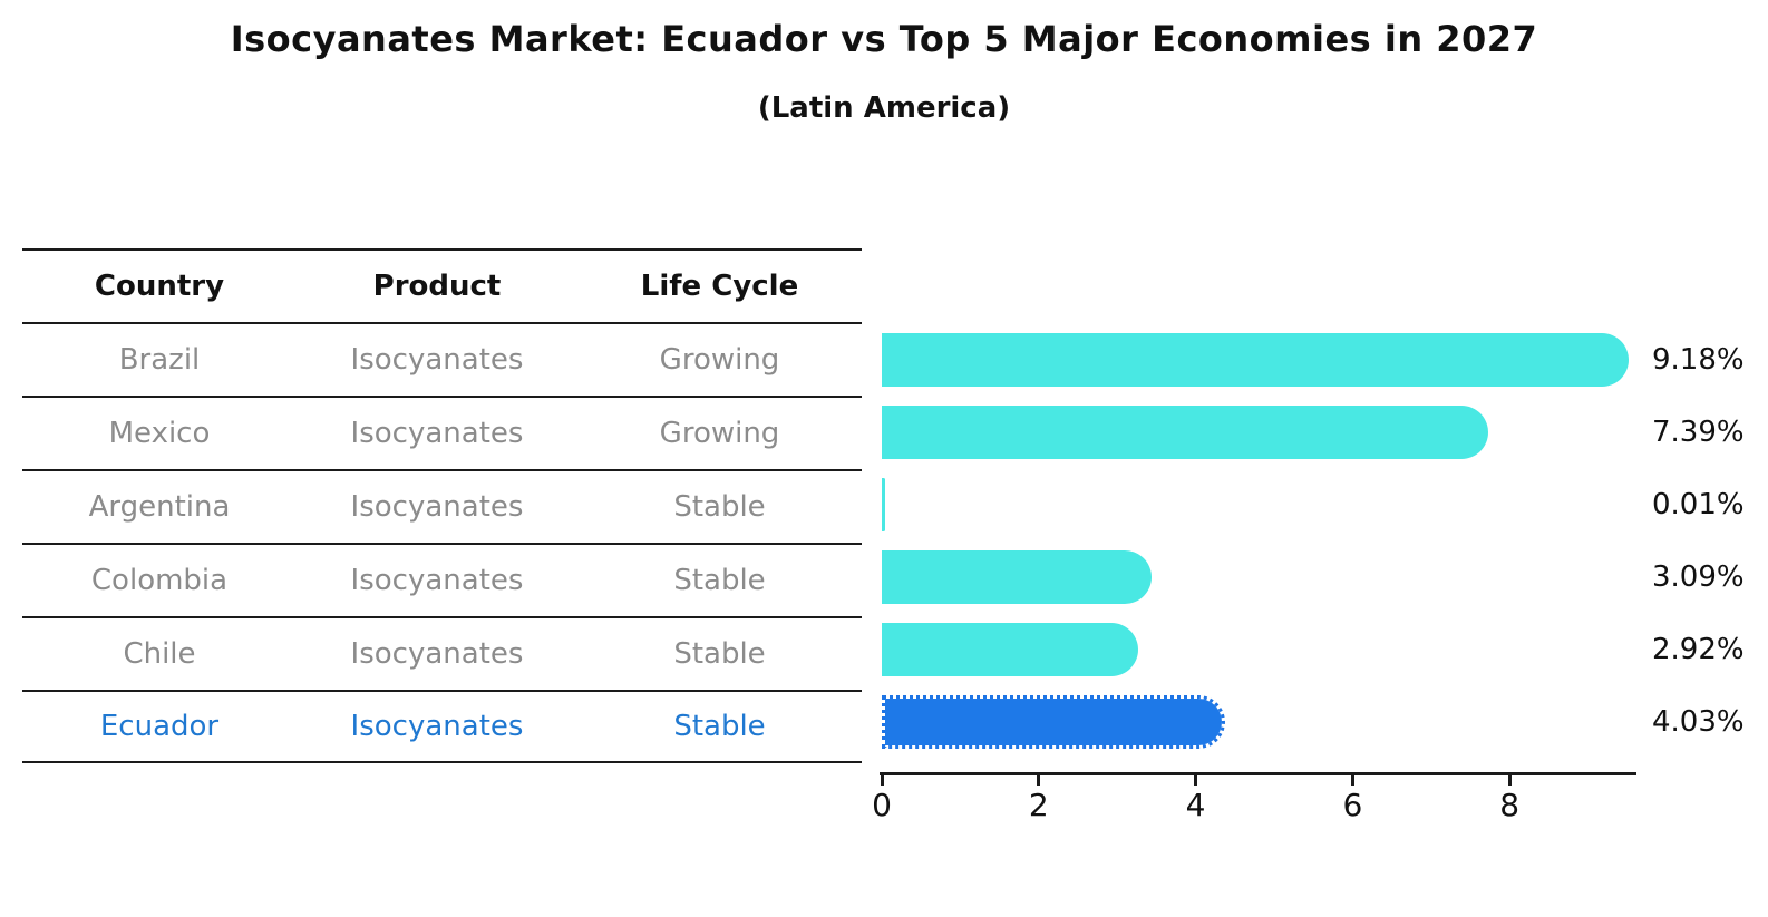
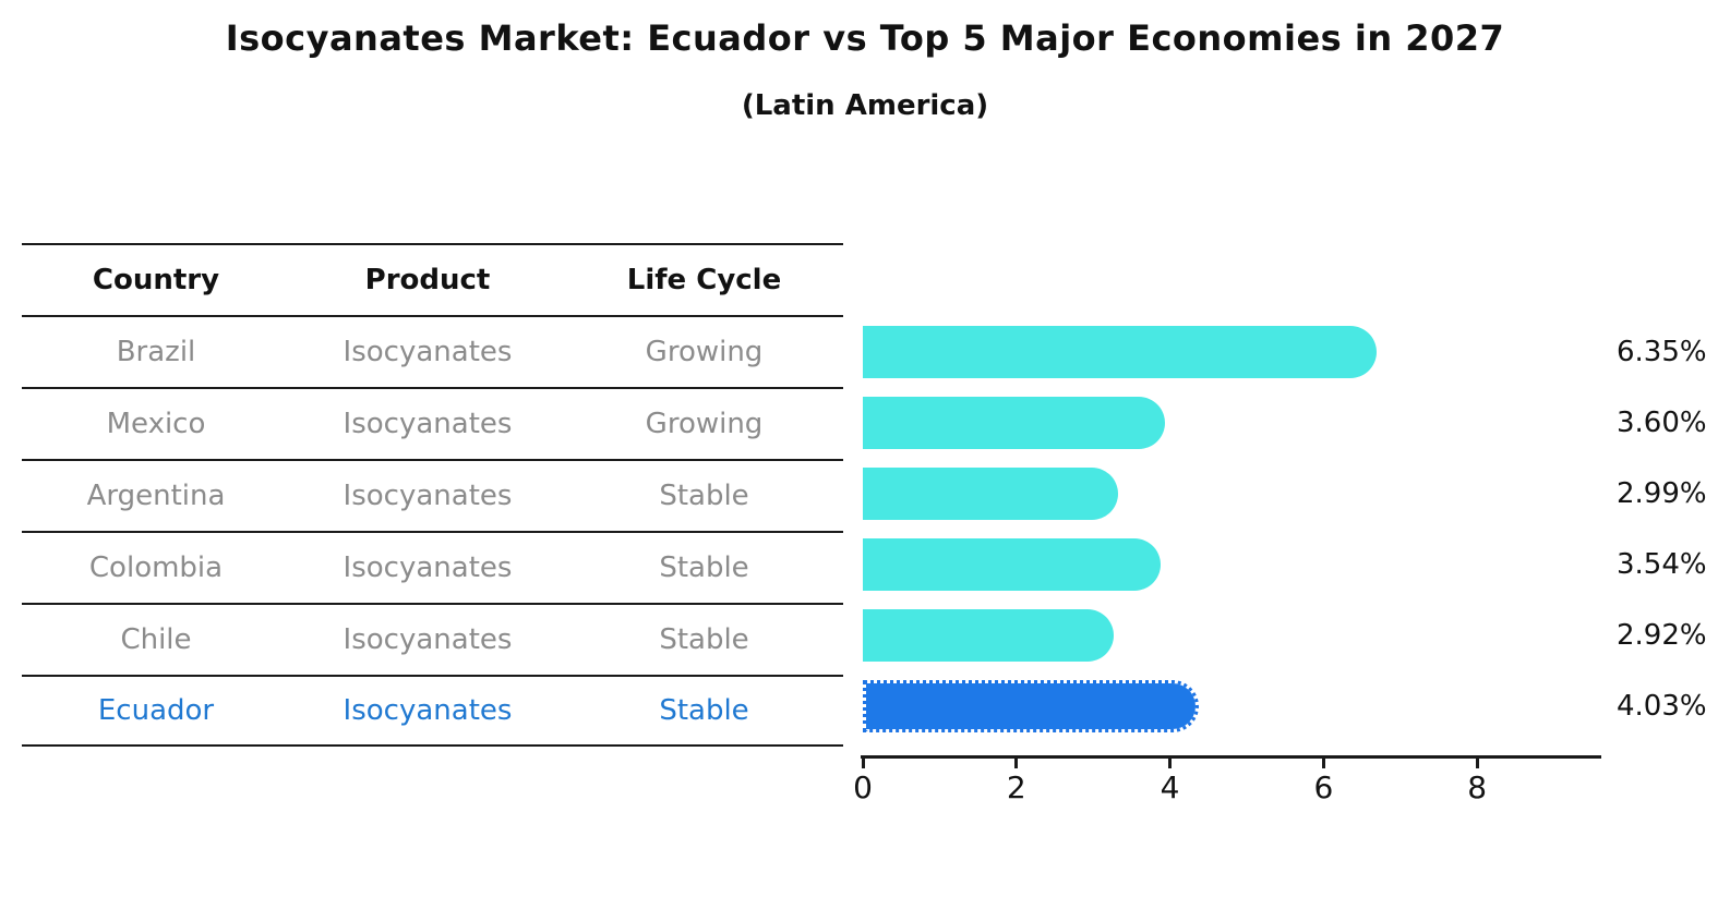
Brazil: 9.18% -> 6.35%
Mexico: 7.39% -> 3.60%
Argentina: 0.01% -> 2.99%
Colombia: 3.09% -> 3.54%
